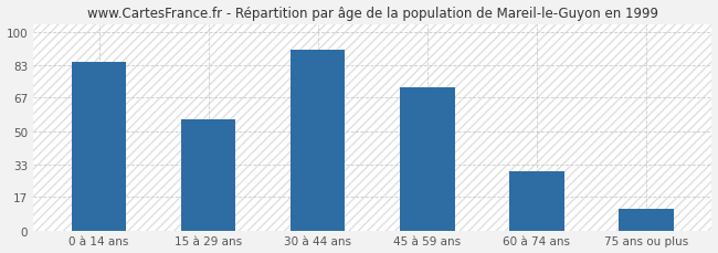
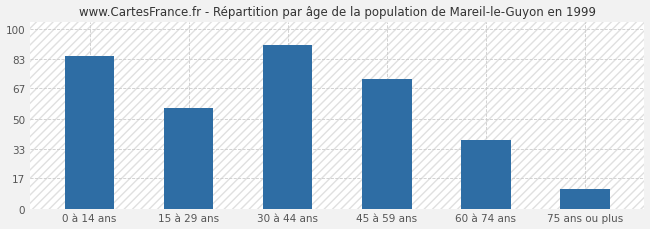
60 à 74 ans: 30 -> 38
